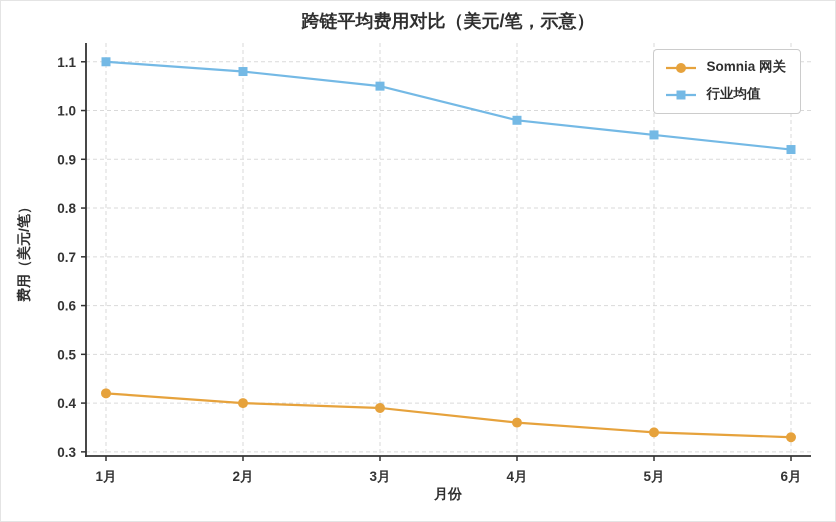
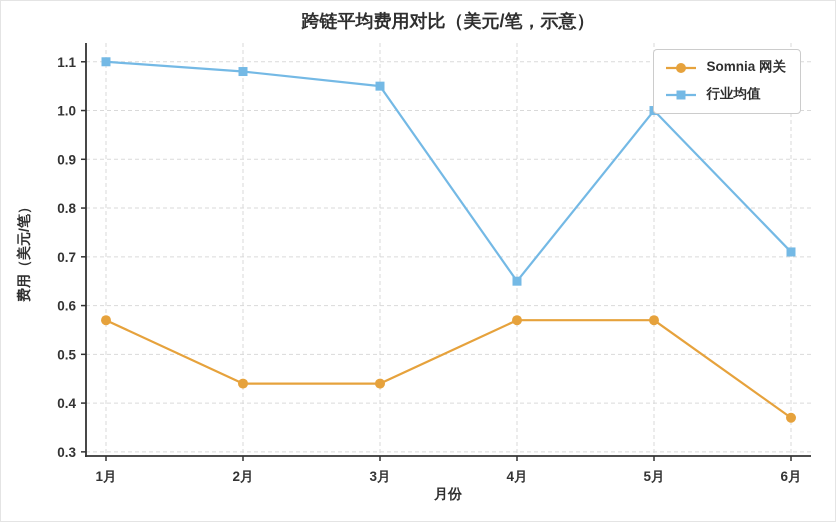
Somnia 网关/1月: 0.42 -> 0.57
Somnia 网关/2月: 0.40 -> 0.44
Somnia 网关/3月: 0.39 -> 0.44
Somnia 网关/4月: 0.36 -> 0.57
行业均值/4月: 0.98 -> 0.65
Somnia 网关/5月: 0.34 -> 0.57
行业均值/5月: 0.95 -> 1.00
Somnia 网关/6月: 0.33 -> 0.37
行业均值/6月: 0.92 -> 0.71
